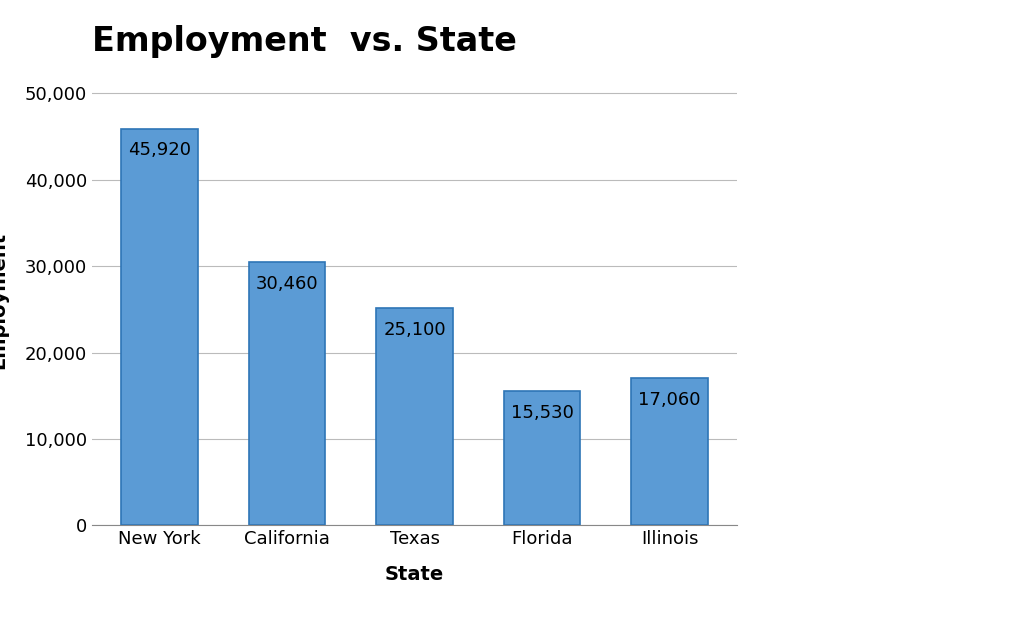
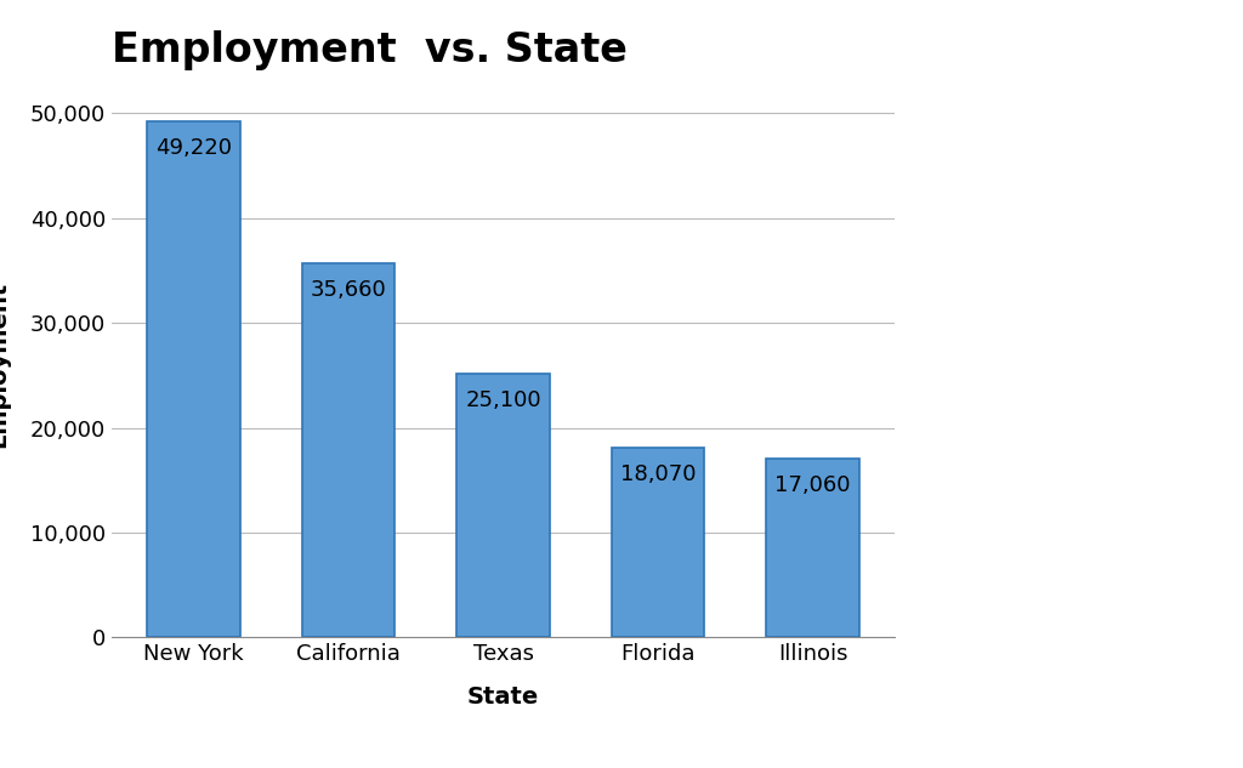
New York: 45,920 -> 49,220
California: 30,460 -> 35,660
Florida: 15,530 -> 18,070
